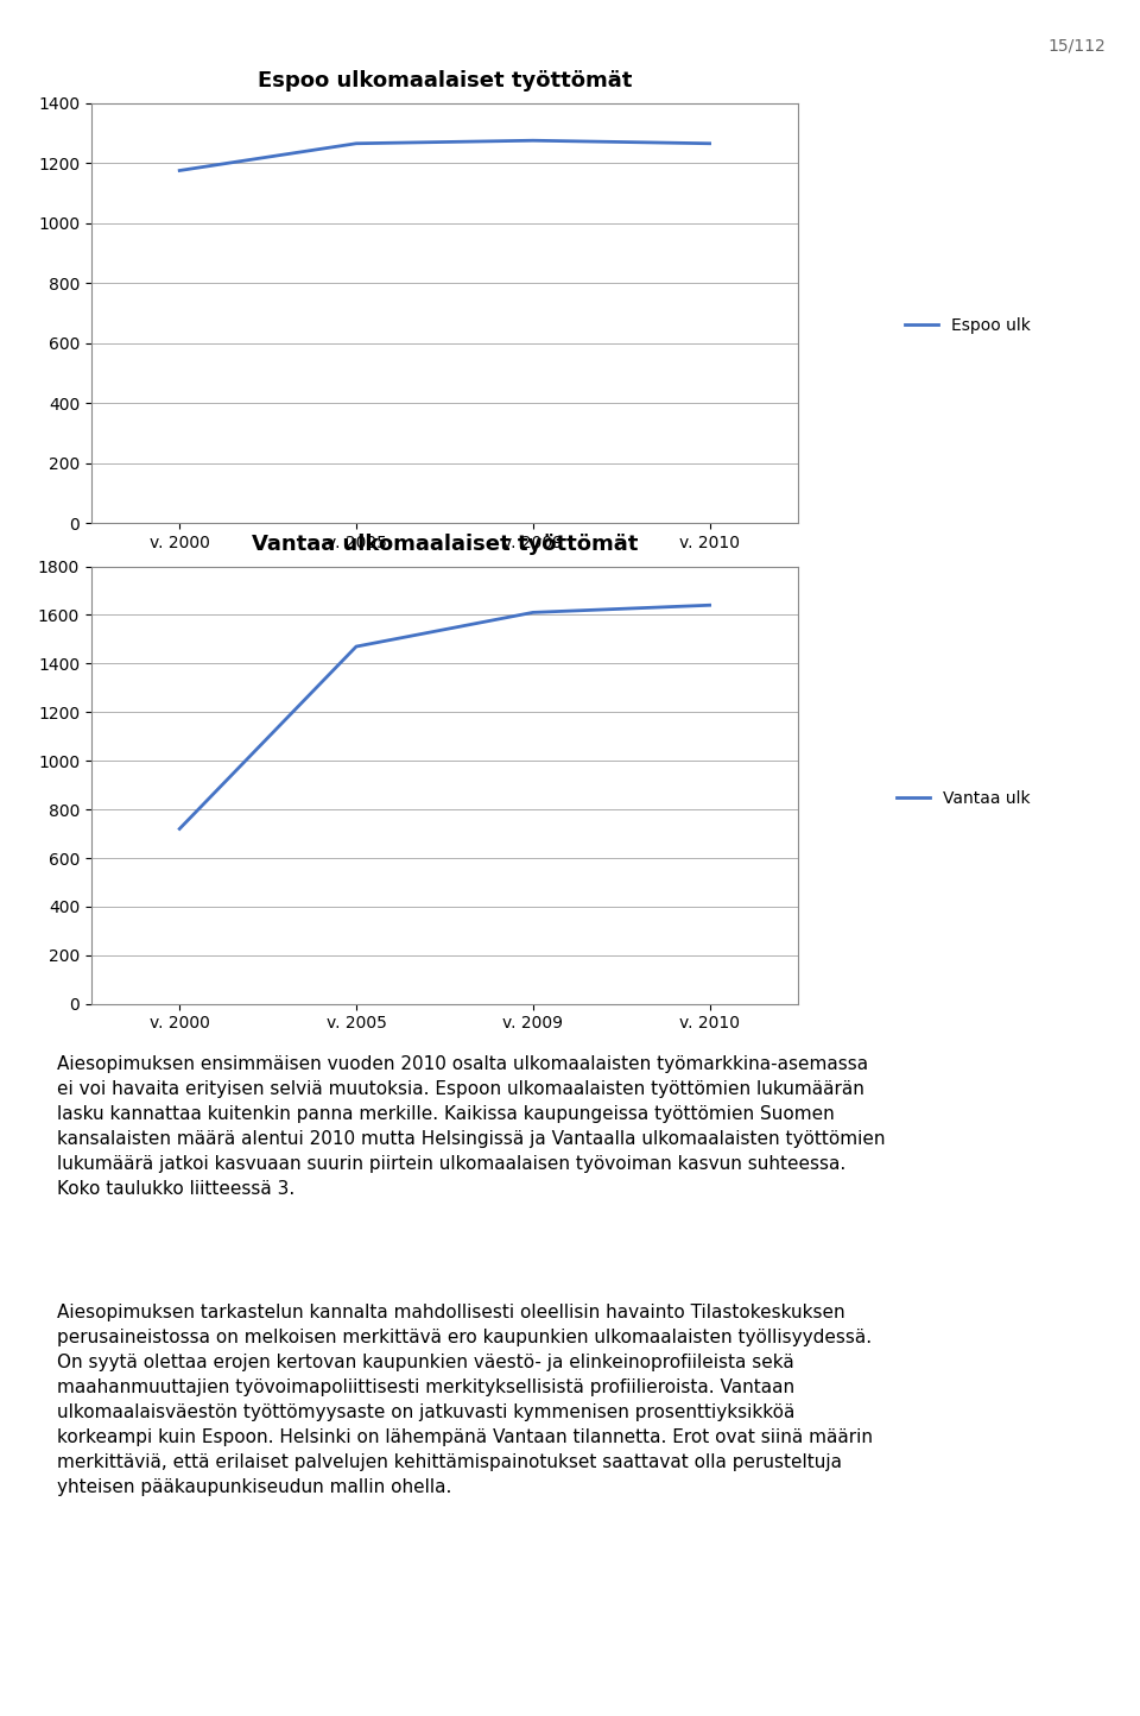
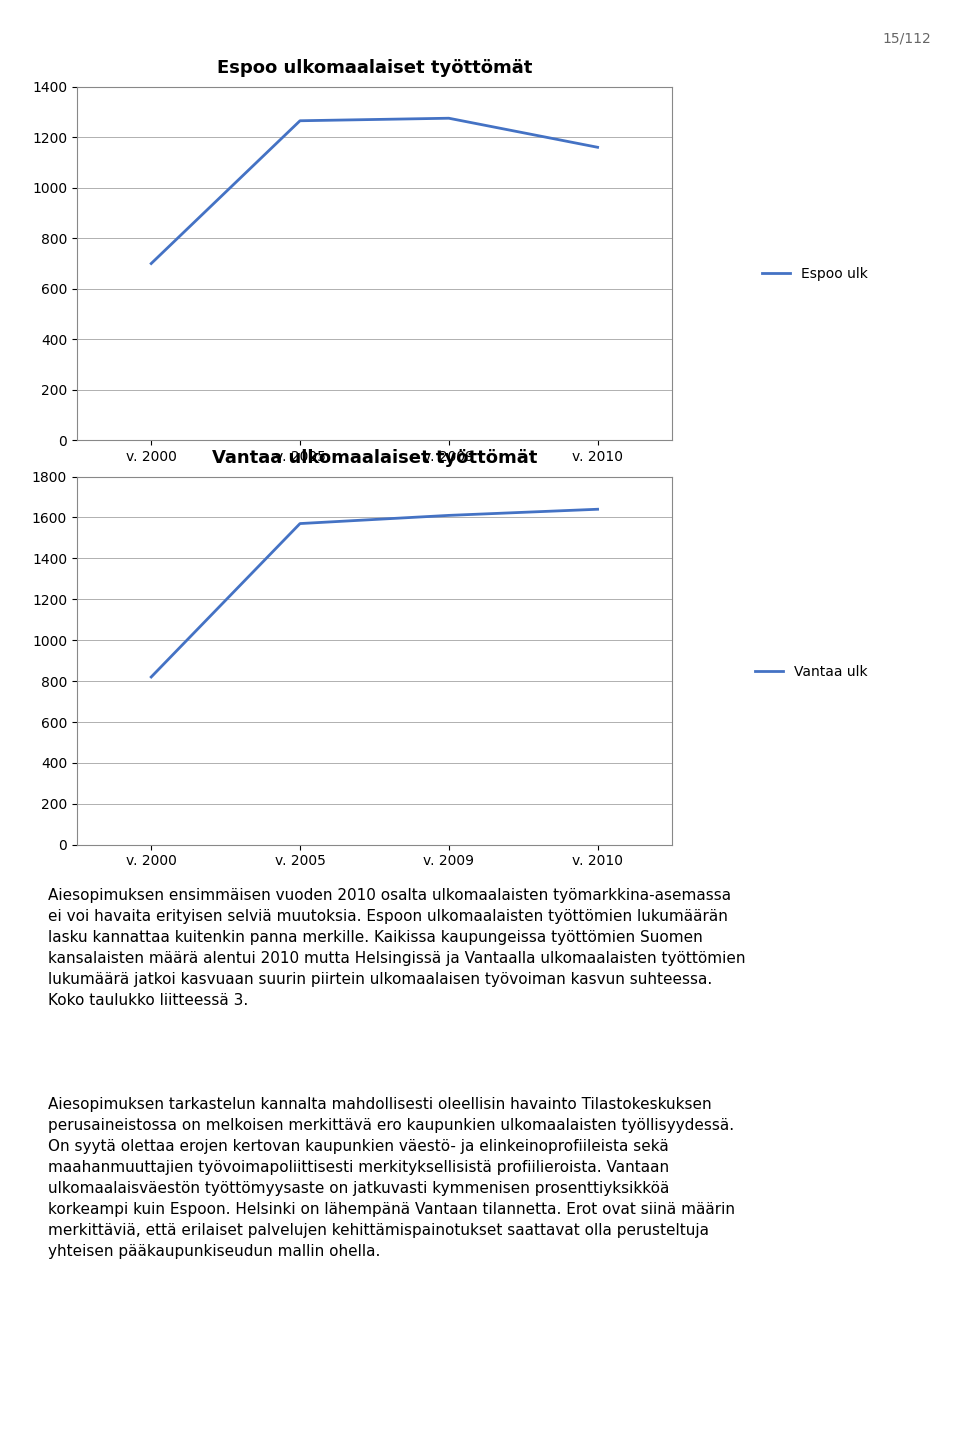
Espoo ulkomaalaiset työttömät/v. 2000: 1175 -> 700
Espoo ulkomaalaiset työttömät/v. 2010: 1265 -> 1160
Vantaa ulkomaalaiset työttömät/v. 2000: 720 -> 820
Vantaa ulkomaalaiset työttömät/v. 2005: 1470 -> 1570
